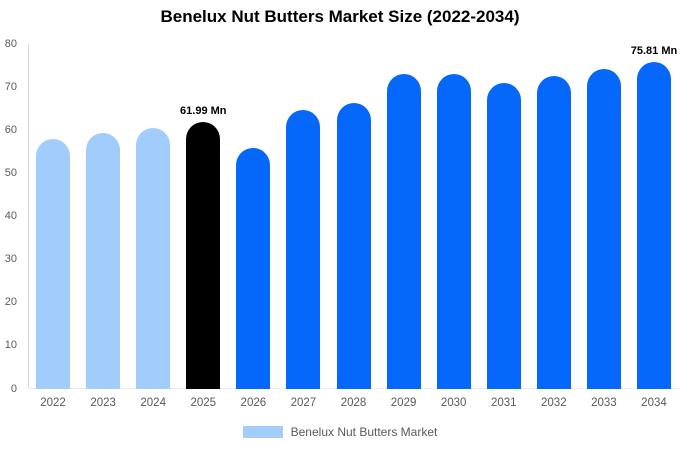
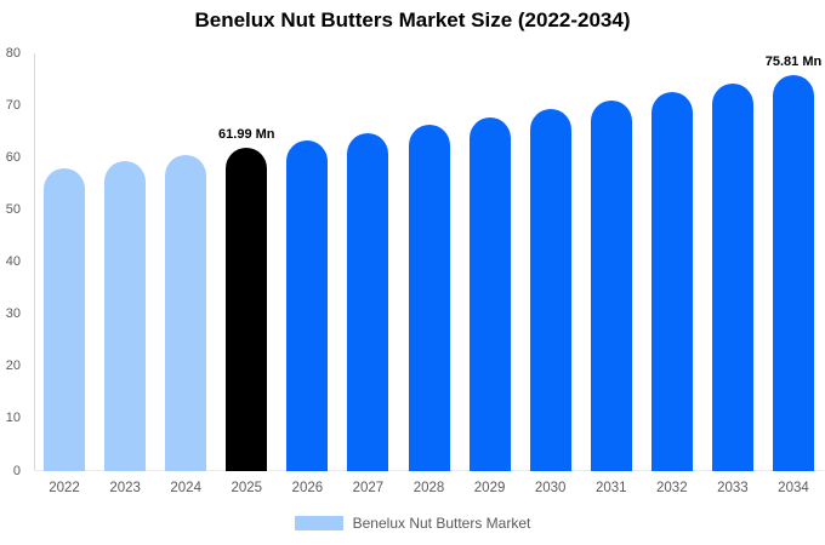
2026: 56 -> 63
2029: 73 -> 68
2030: 73 -> 69
